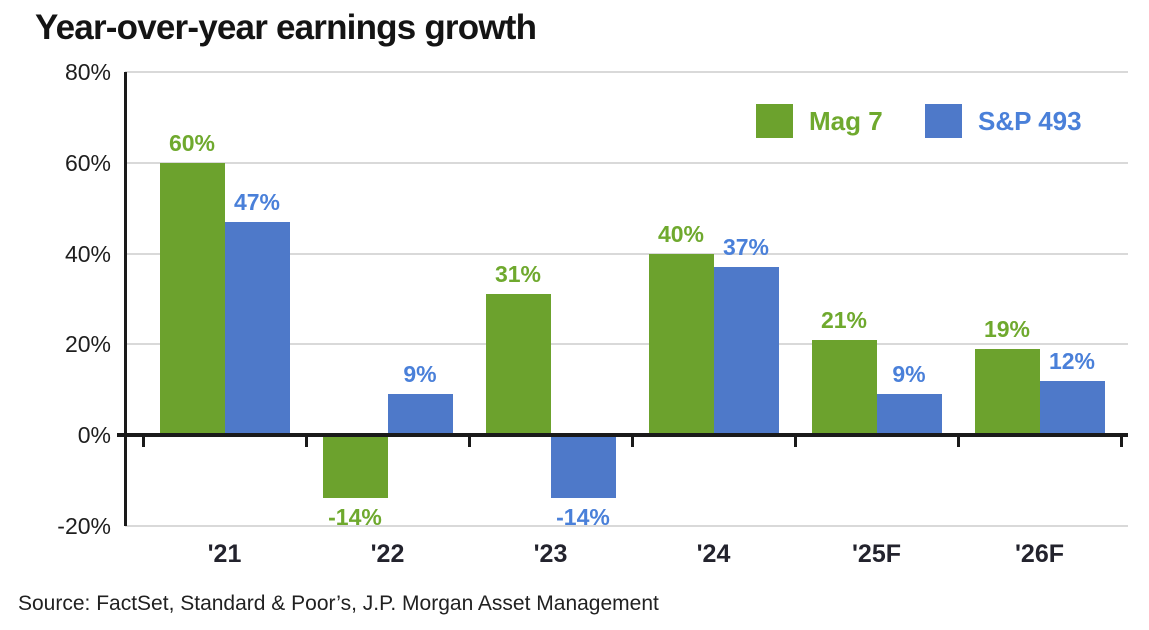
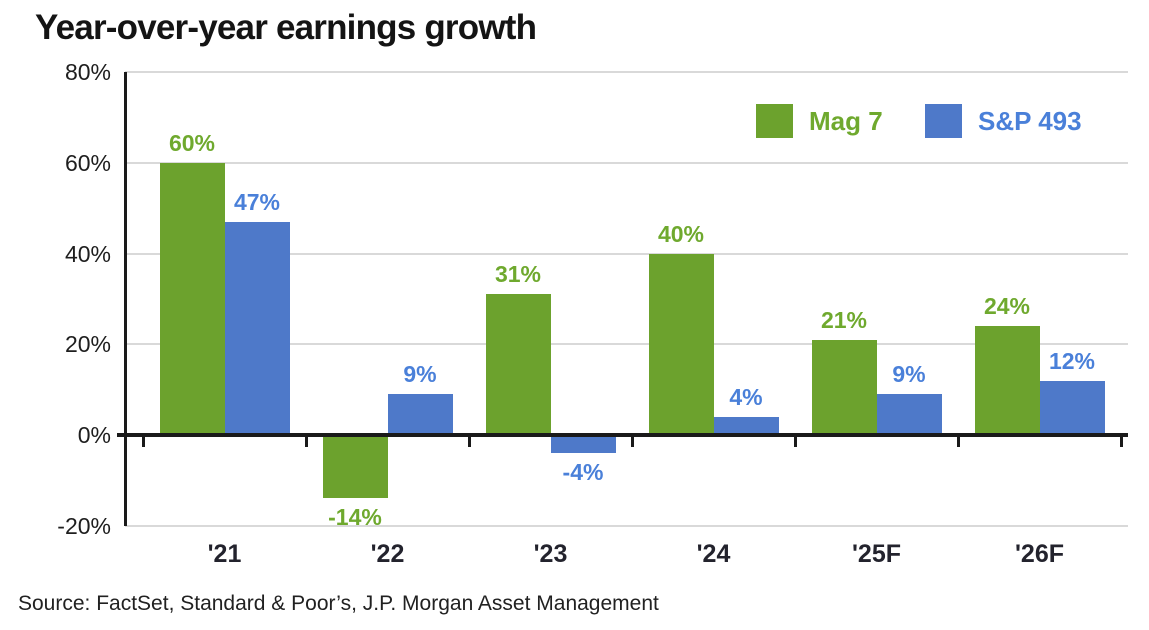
S&P 493/'23: -14% -> -4%
S&P 493/'24: 37% -> 4%
Mag 7/'26F: 19% -> 24%
